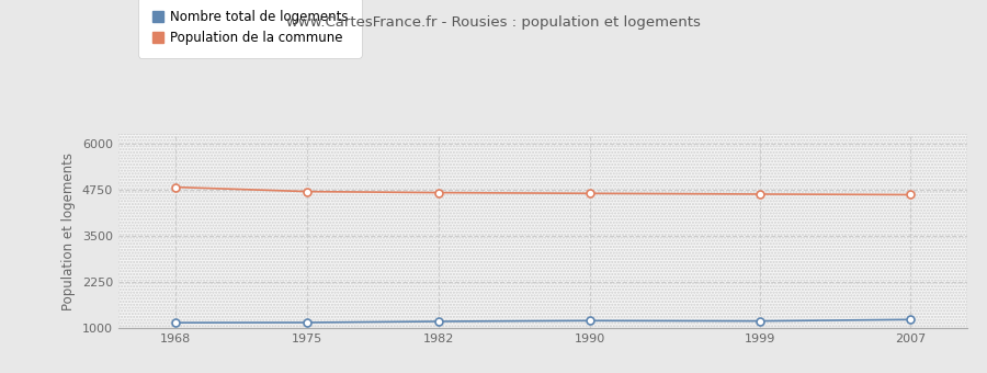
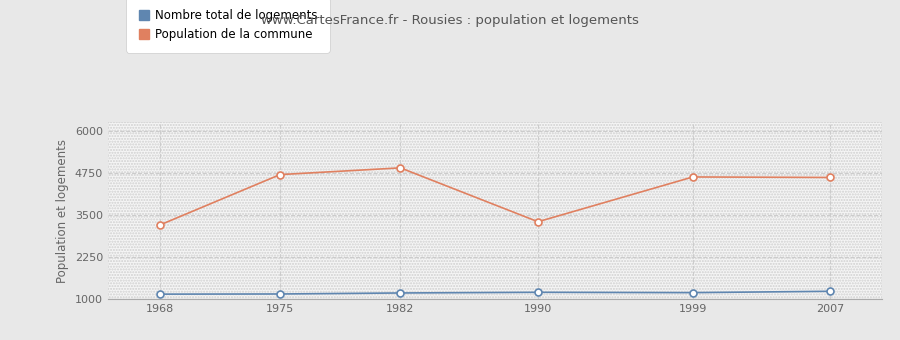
Population de la commune/1968: 4820 -> 3200
Population de la commune/1982: 4670 -> 4900
Population de la commune/1990: 4650 -> 3300
